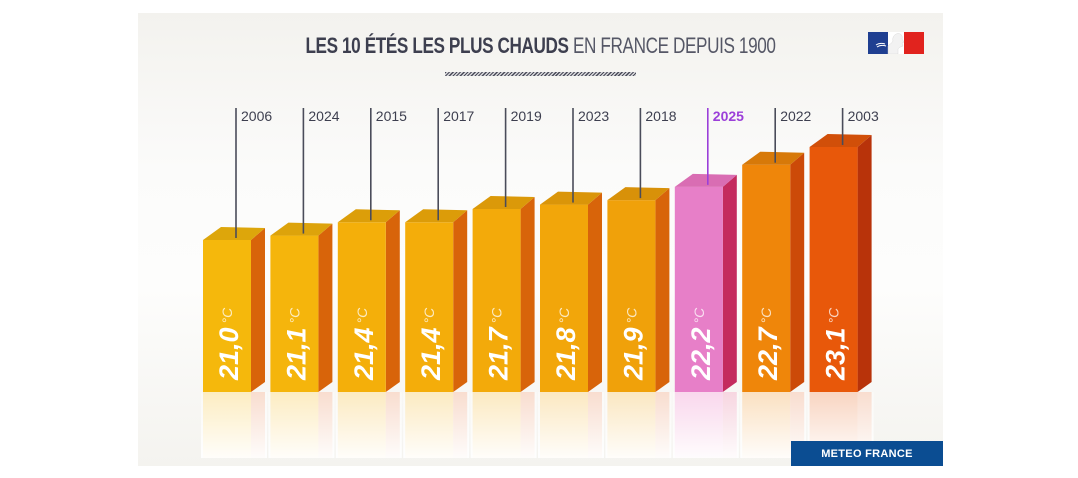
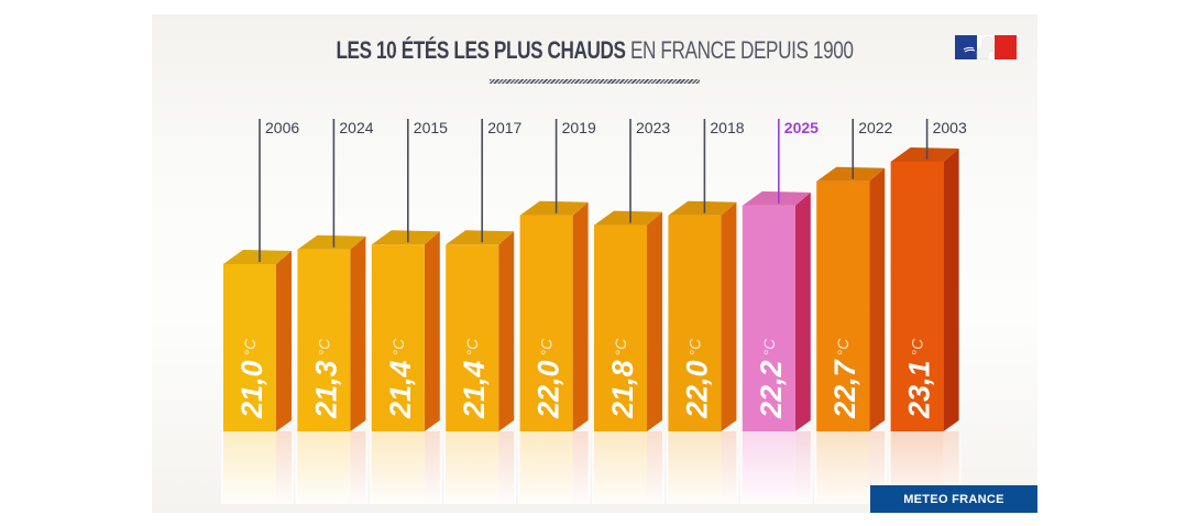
2024: 21,1 -> 21,3
2019: 21,7 -> 22,0
2018: 21,9 -> 22,0
